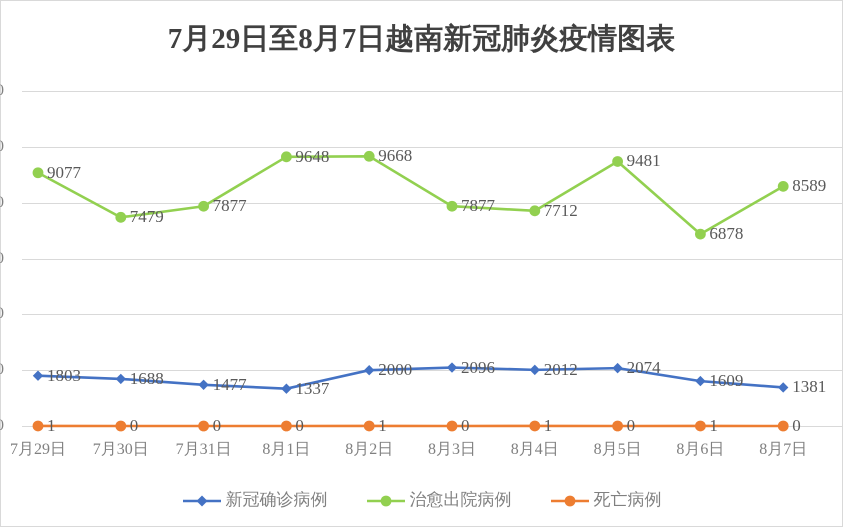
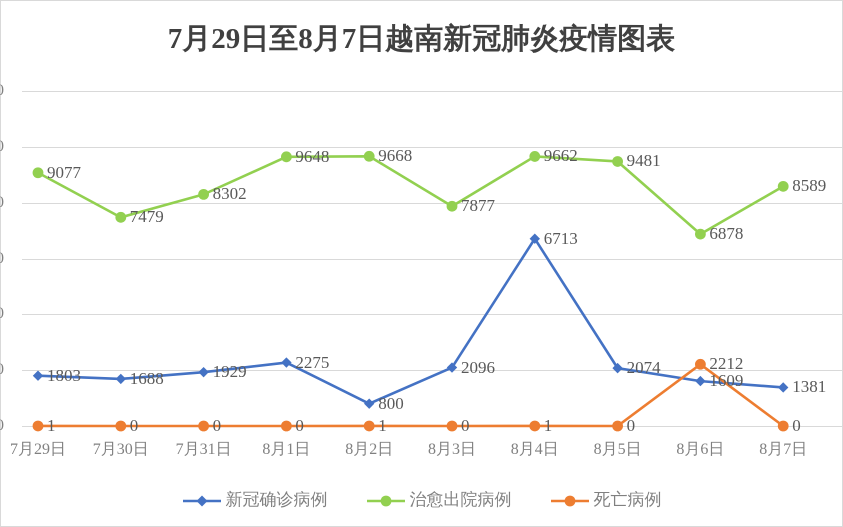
新冠确诊病例/7月31日: 1477 -> 1929
治愈出院病例/7月31日: 7877 -> 8302
新冠确诊病例/8月1日: 1337 -> 2275
新冠确诊病例/8月2日: 2000 -> 800
新冠确诊病例/8月4日: 2012 -> 6713
治愈出院病例/8月4日: 7712 -> 9662
死亡病例/8月6日: 1 -> 2212
